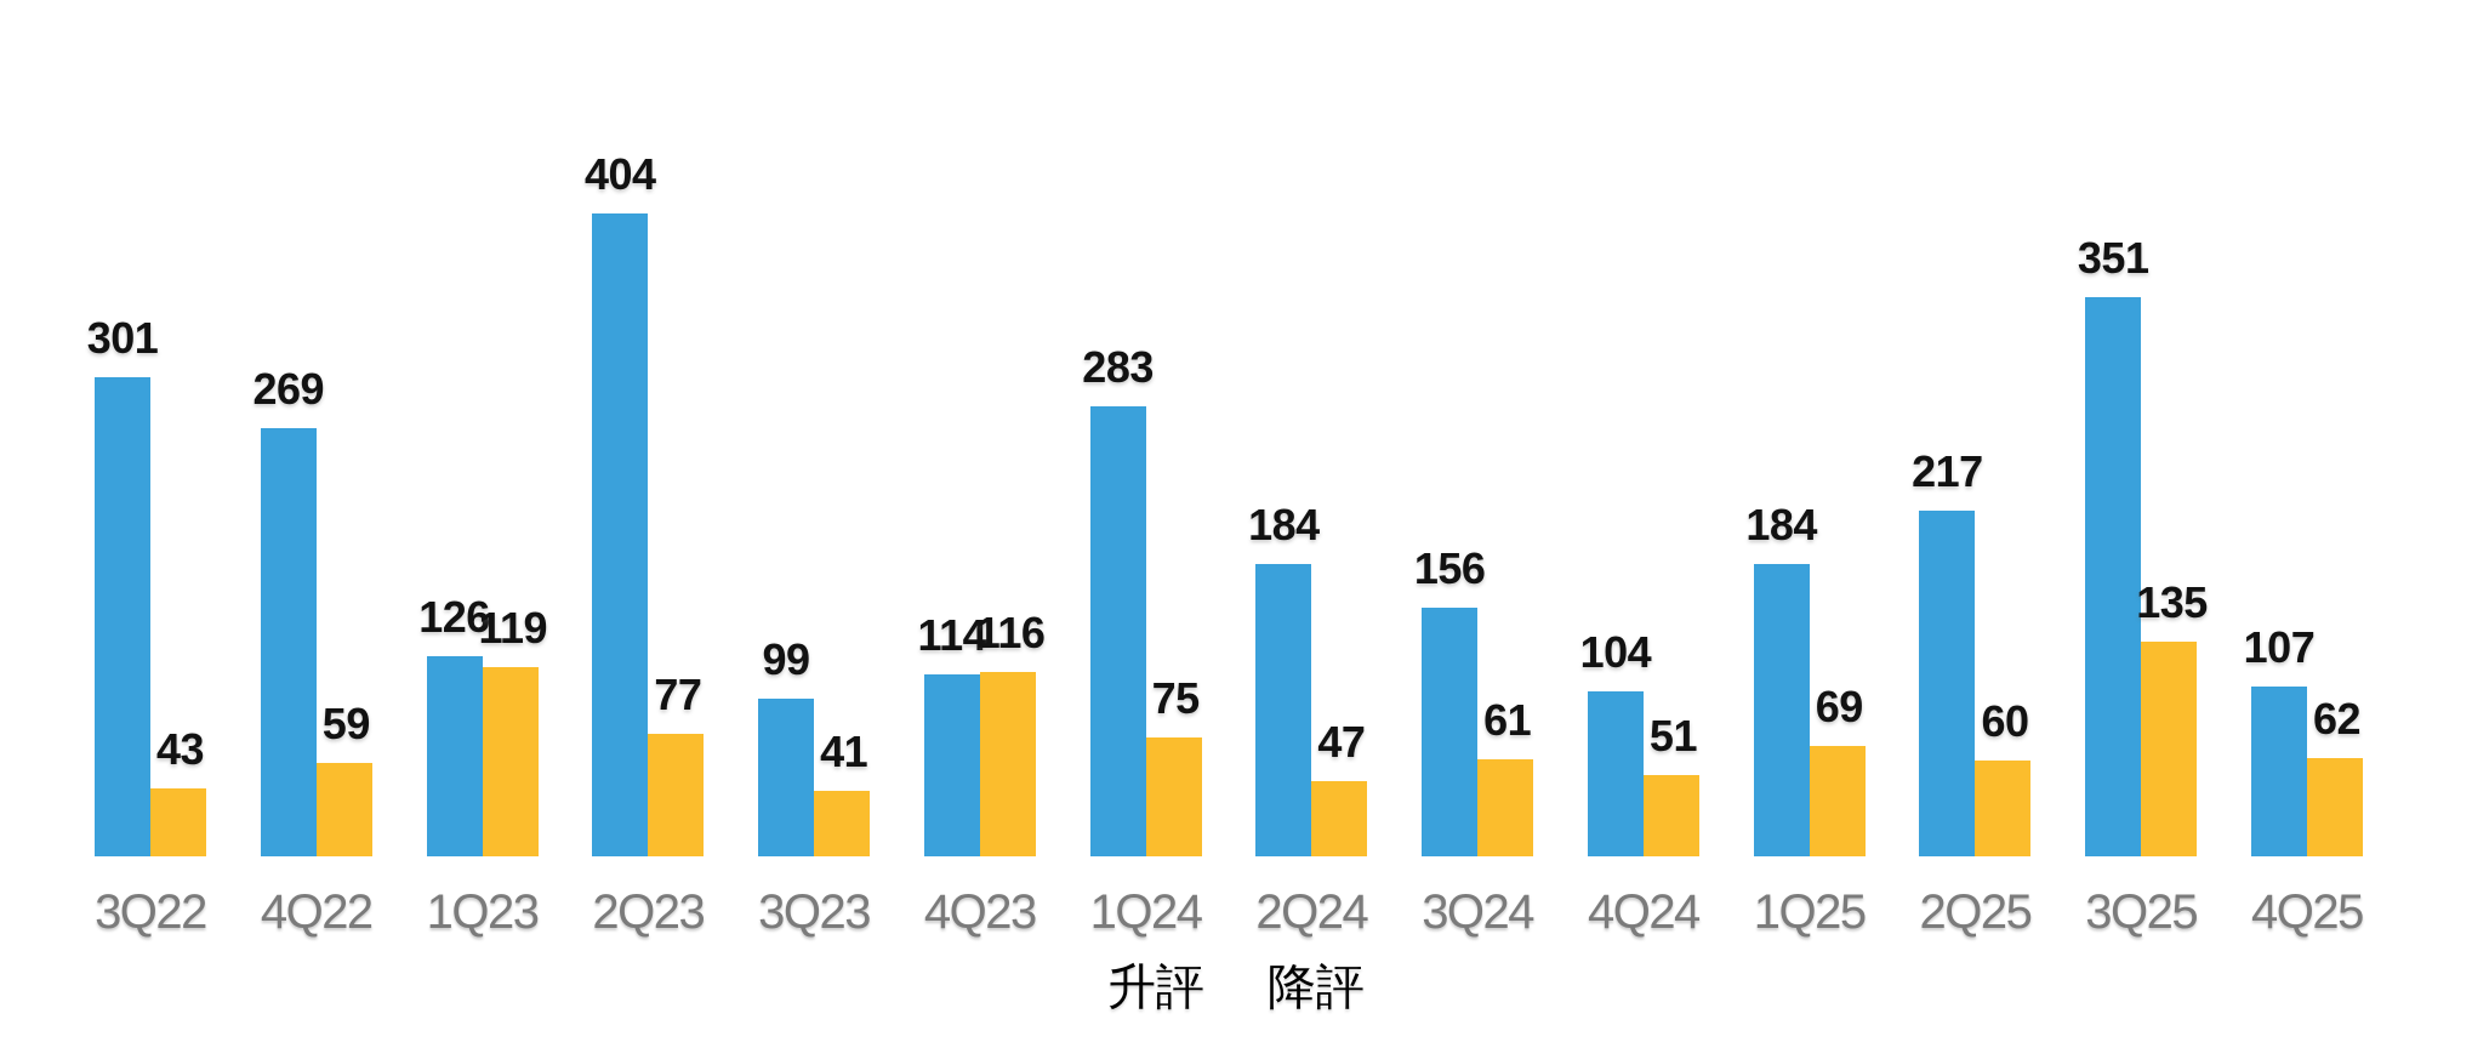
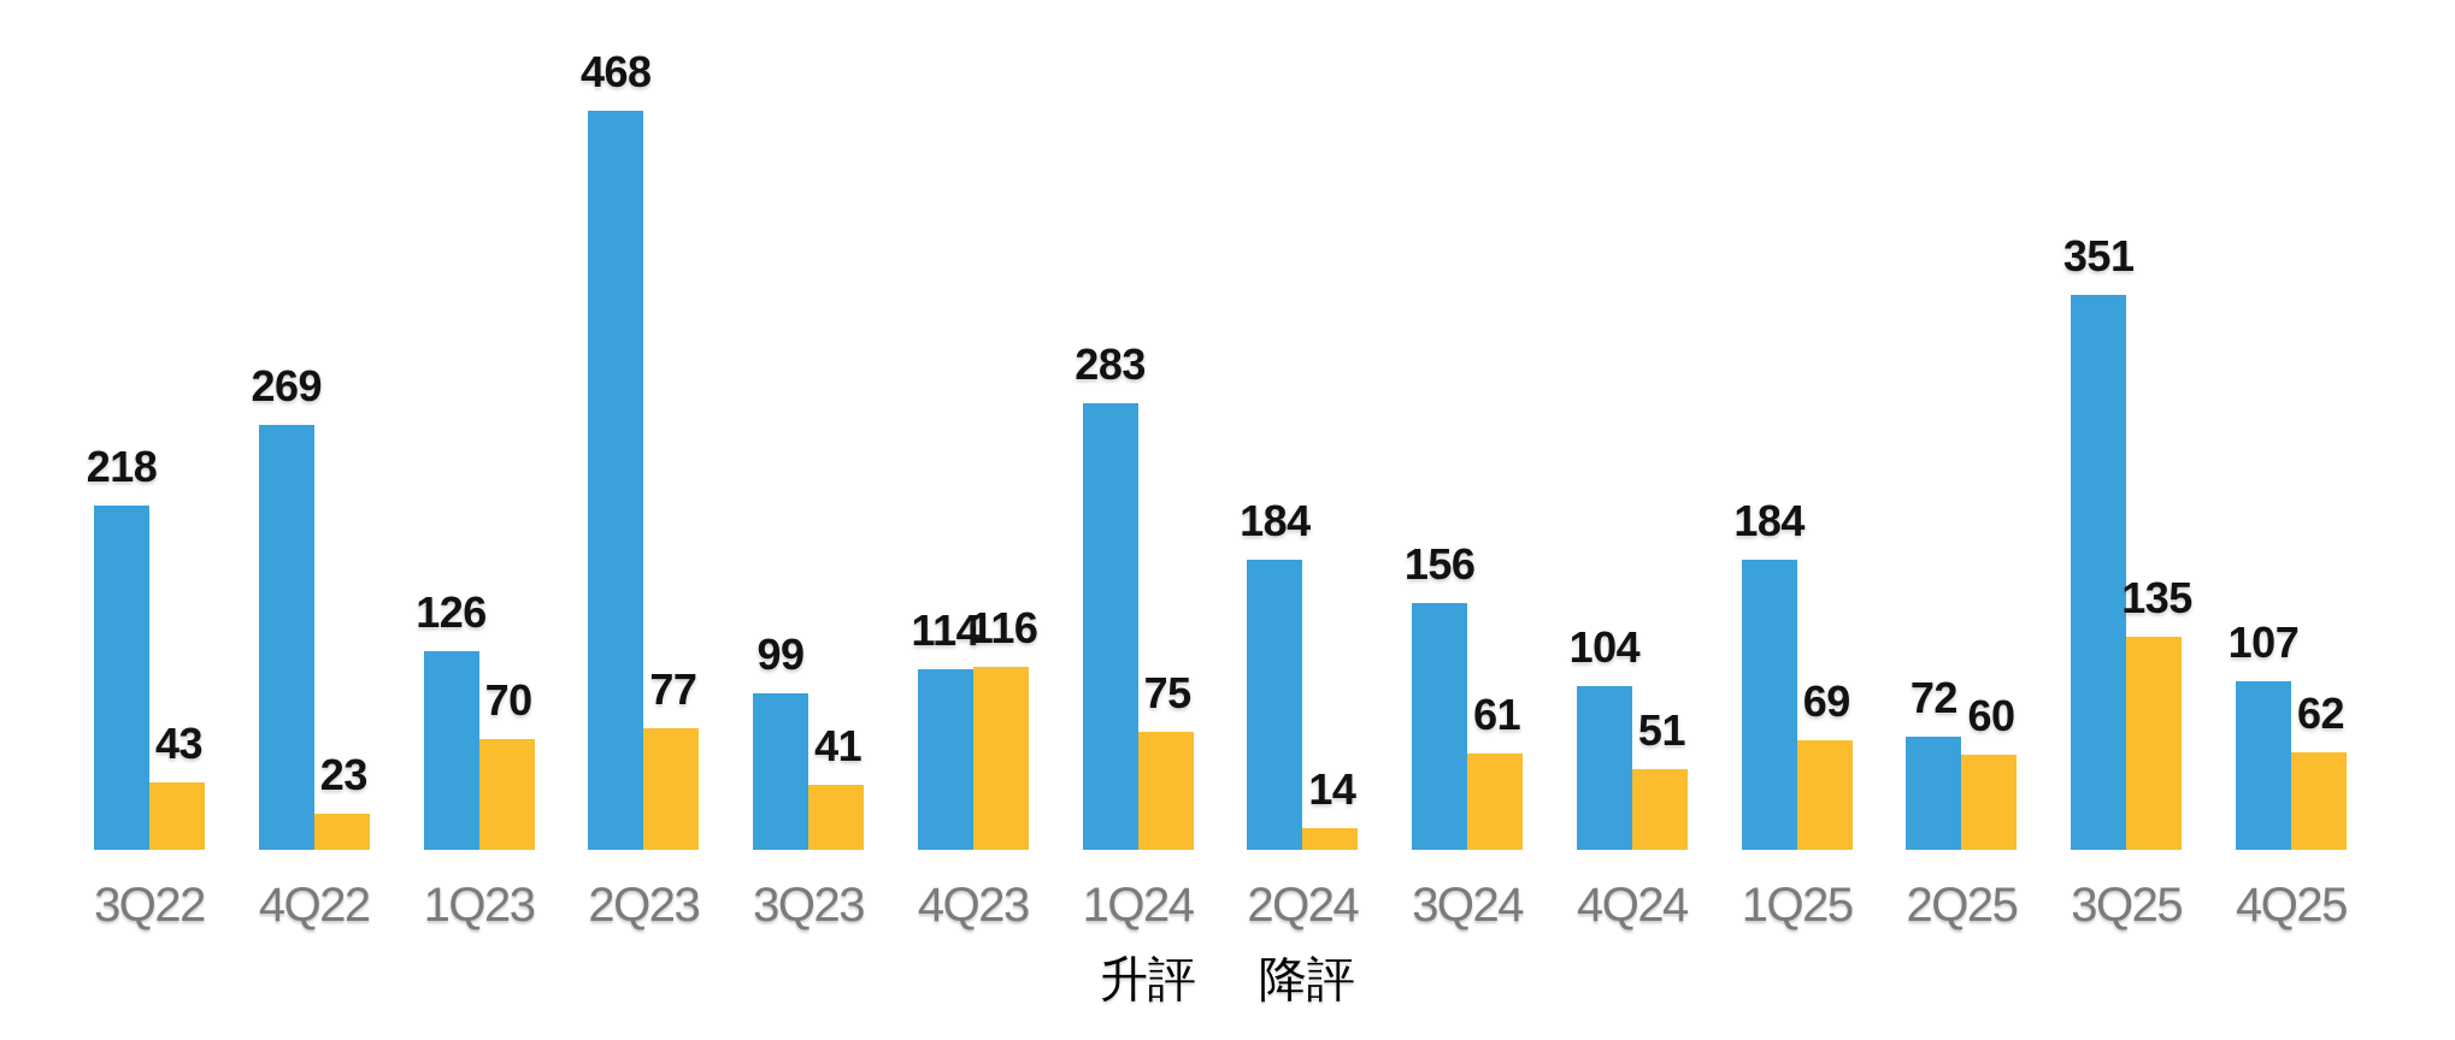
升評/3Q22: 301 -> 218
降評/4Q22: 59 -> 23
降評/1Q23: 119 -> 70
升評/2Q23: 404 -> 468
降評/2Q24: 47 -> 14
升評/2Q25: 217 -> 72
